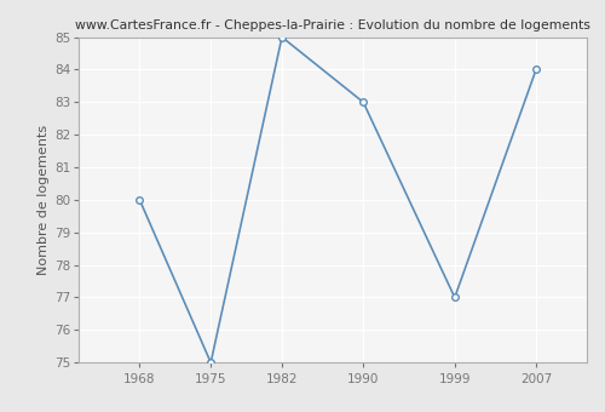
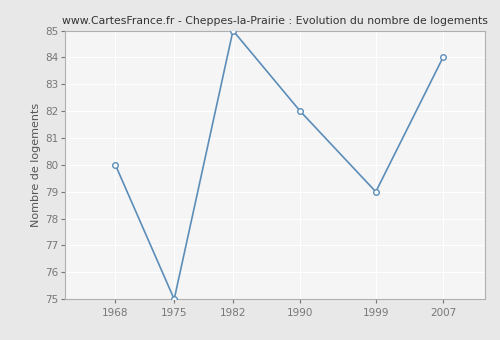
1990: 83 -> 82
1999: 77 -> 79
